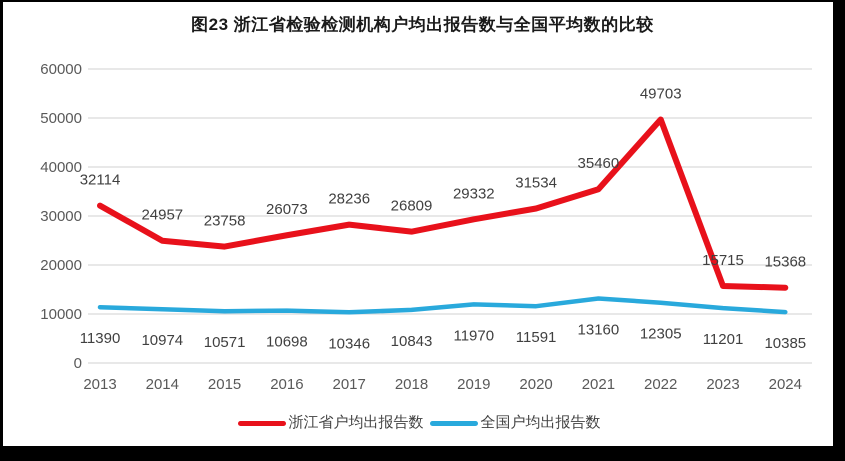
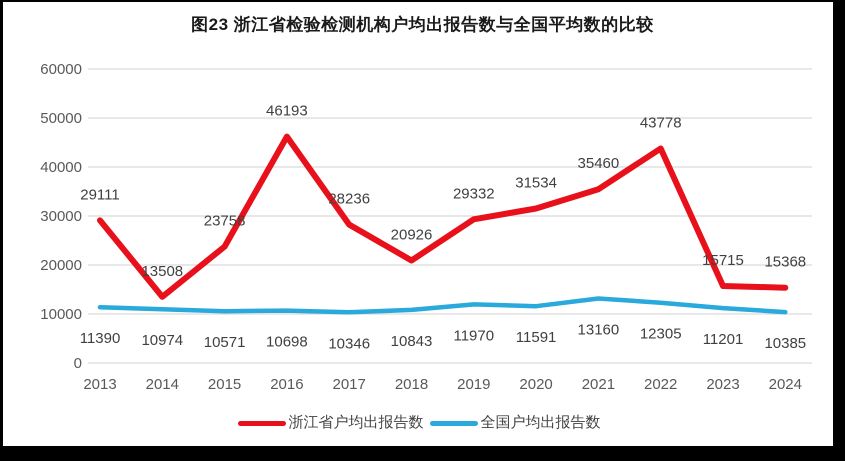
浙江省户均出报告数/2013: 32114 -> 29111
浙江省户均出报告数/2014: 24957 -> 13508
浙江省户均出报告数/2016: 26073 -> 46193
浙江省户均出报告数/2018: 26809 -> 20926
浙江省户均出报告数/2022: 49703 -> 43778
